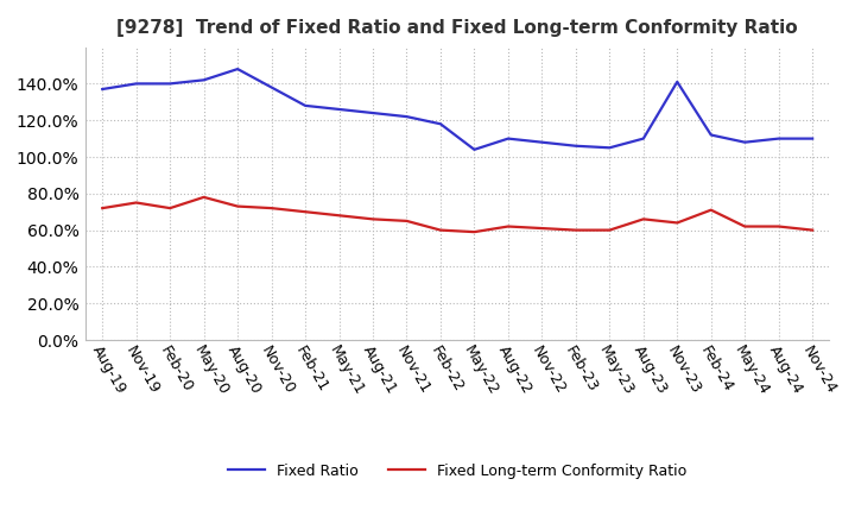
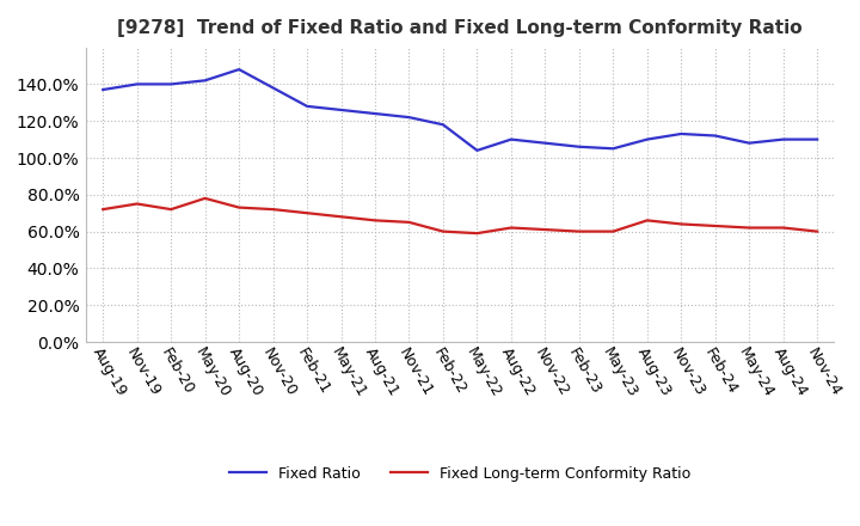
Fixed Ratio/Nov-23: 141% -> 113%
Fixed Long-term Conformity Ratio/Feb-24: 71% -> 63%
